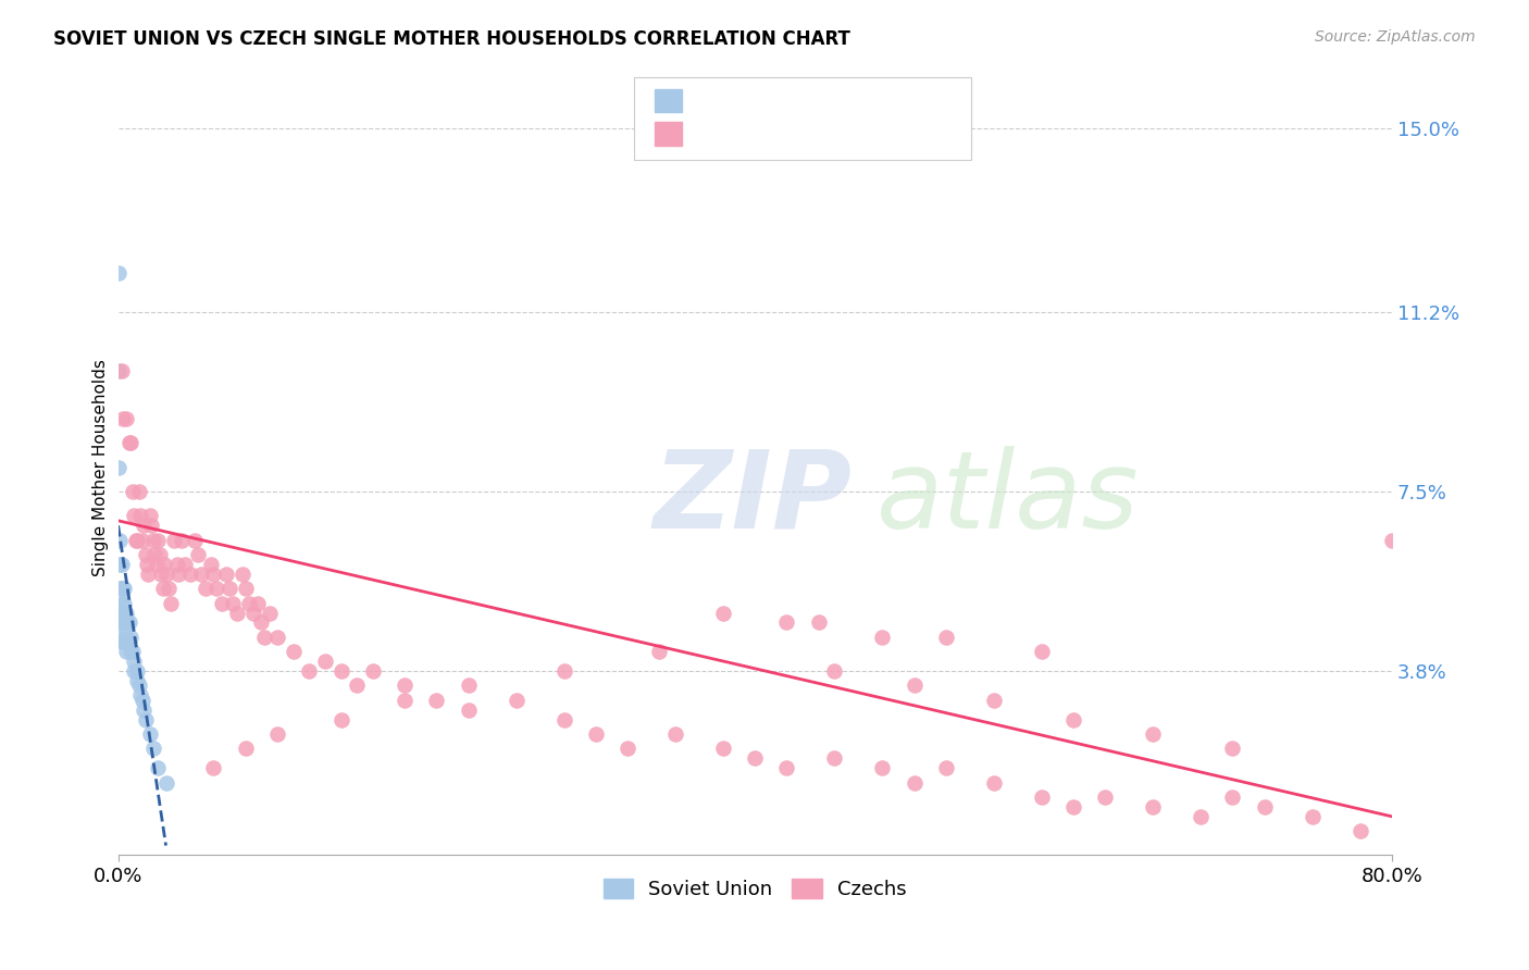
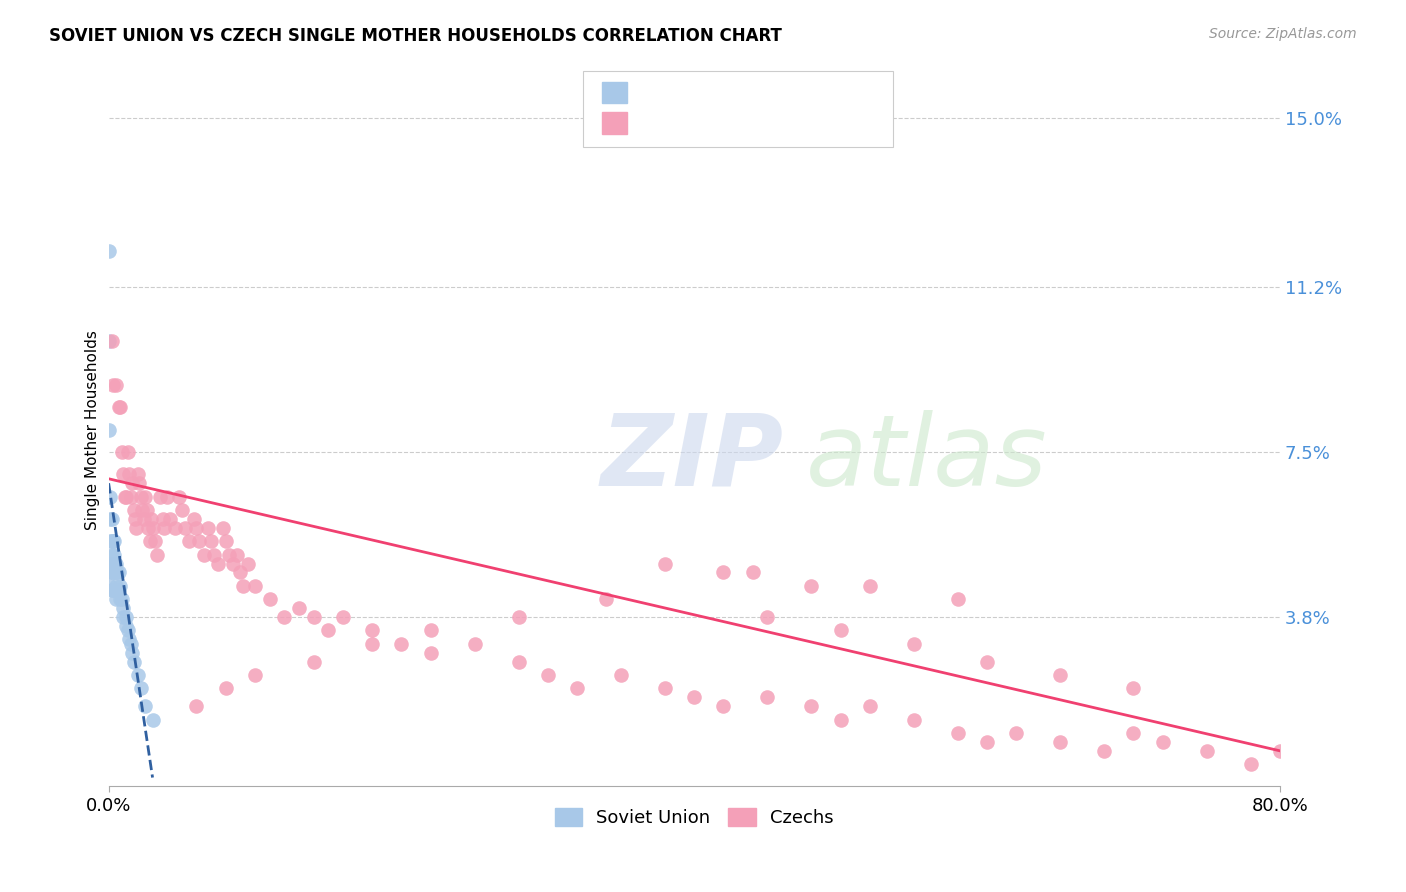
Czechs/80.0%: 6.5% -> 0.8%
